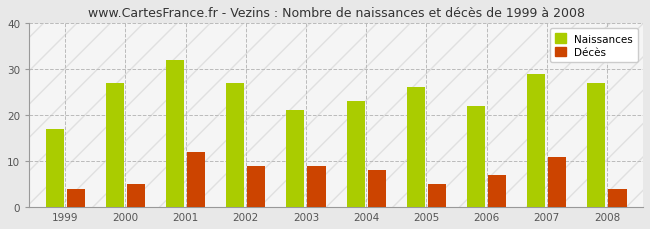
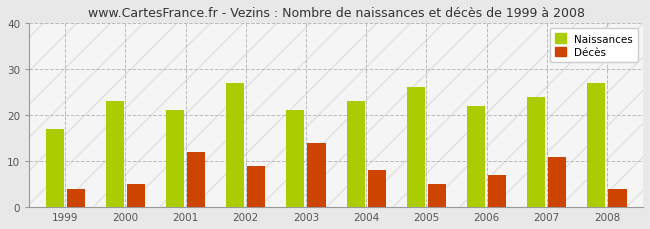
Naissances/2000: 27 -> 23
Naissances/2001: 32 -> 21
Décès/2003: 9 -> 14
Naissances/2007: 29 -> 24
